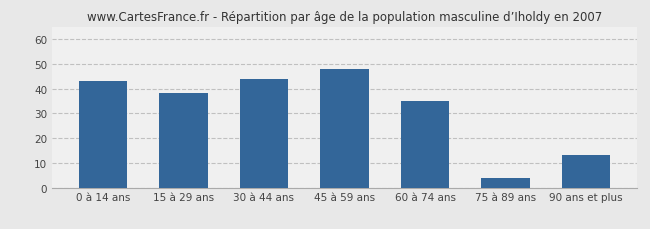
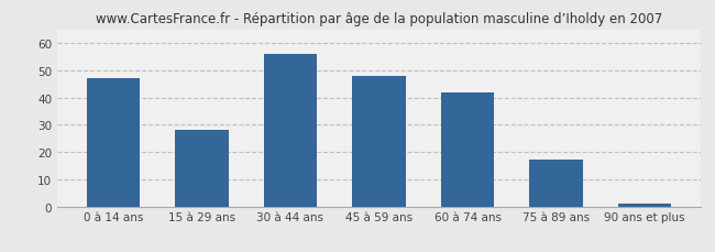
0 à 14 ans: 43 -> 47
15 à 29 ans: 38 -> 28
30 à 44 ans: 44 -> 56
60 à 74 ans: 35 -> 42
75 à 89 ans: 4 -> 17
90 ans et plus: 13 -> 1
